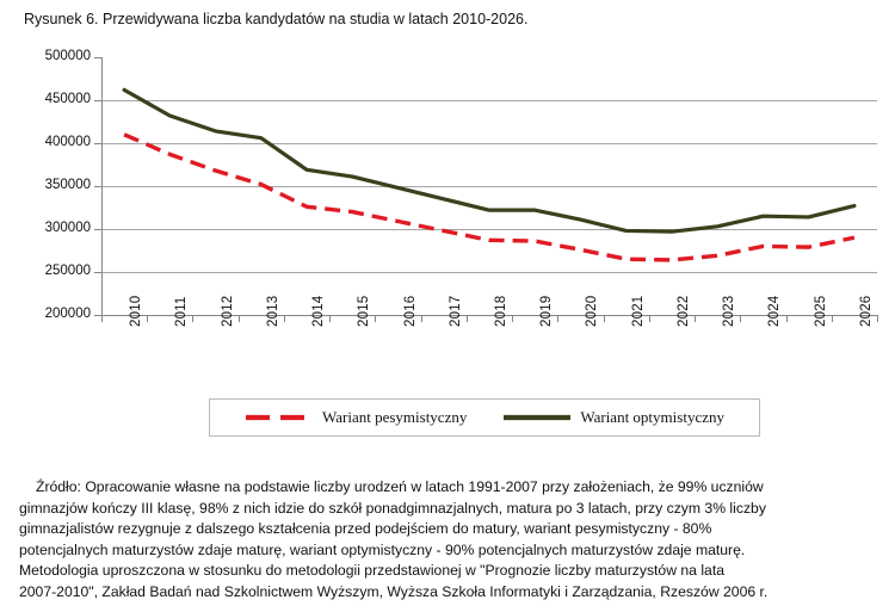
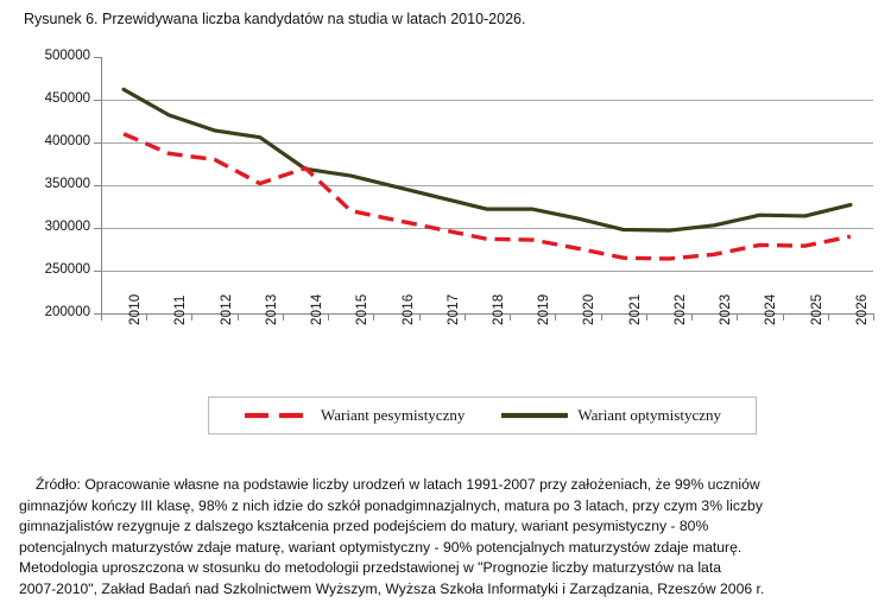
Wariant pesymistyczny/2012: 370000 -> 380000
Wariant pesymistyczny/2014: 330000 -> 370000
